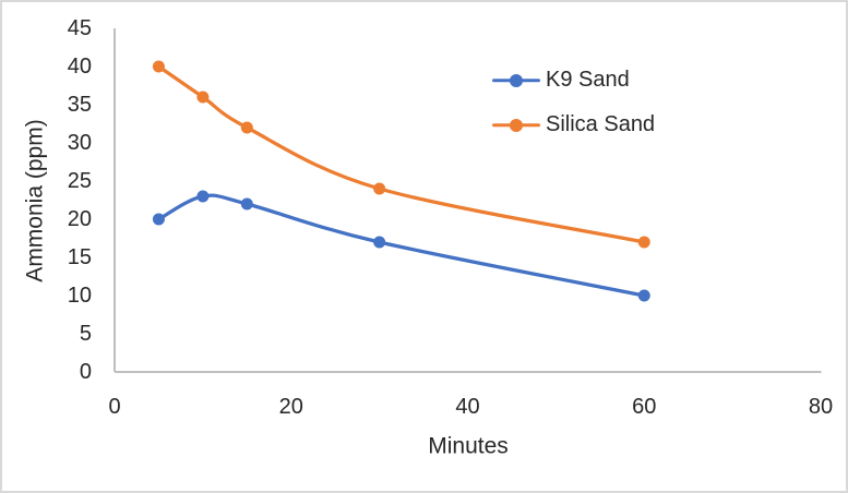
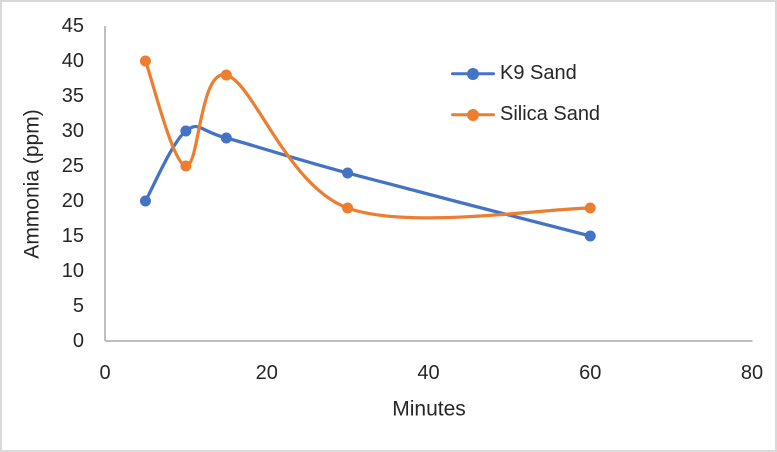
K9 Sand/10: 23 -> 30
Silica Sand/10: 36 -> 25
K9 Sand/15: 22 -> 29
Silica Sand/15: 32 -> 38
K9 Sand/30: 17 -> 24
Silica Sand/30: 24 -> 19
K9 Sand/60: 10 -> 15
Silica Sand/60: 17 -> 19
